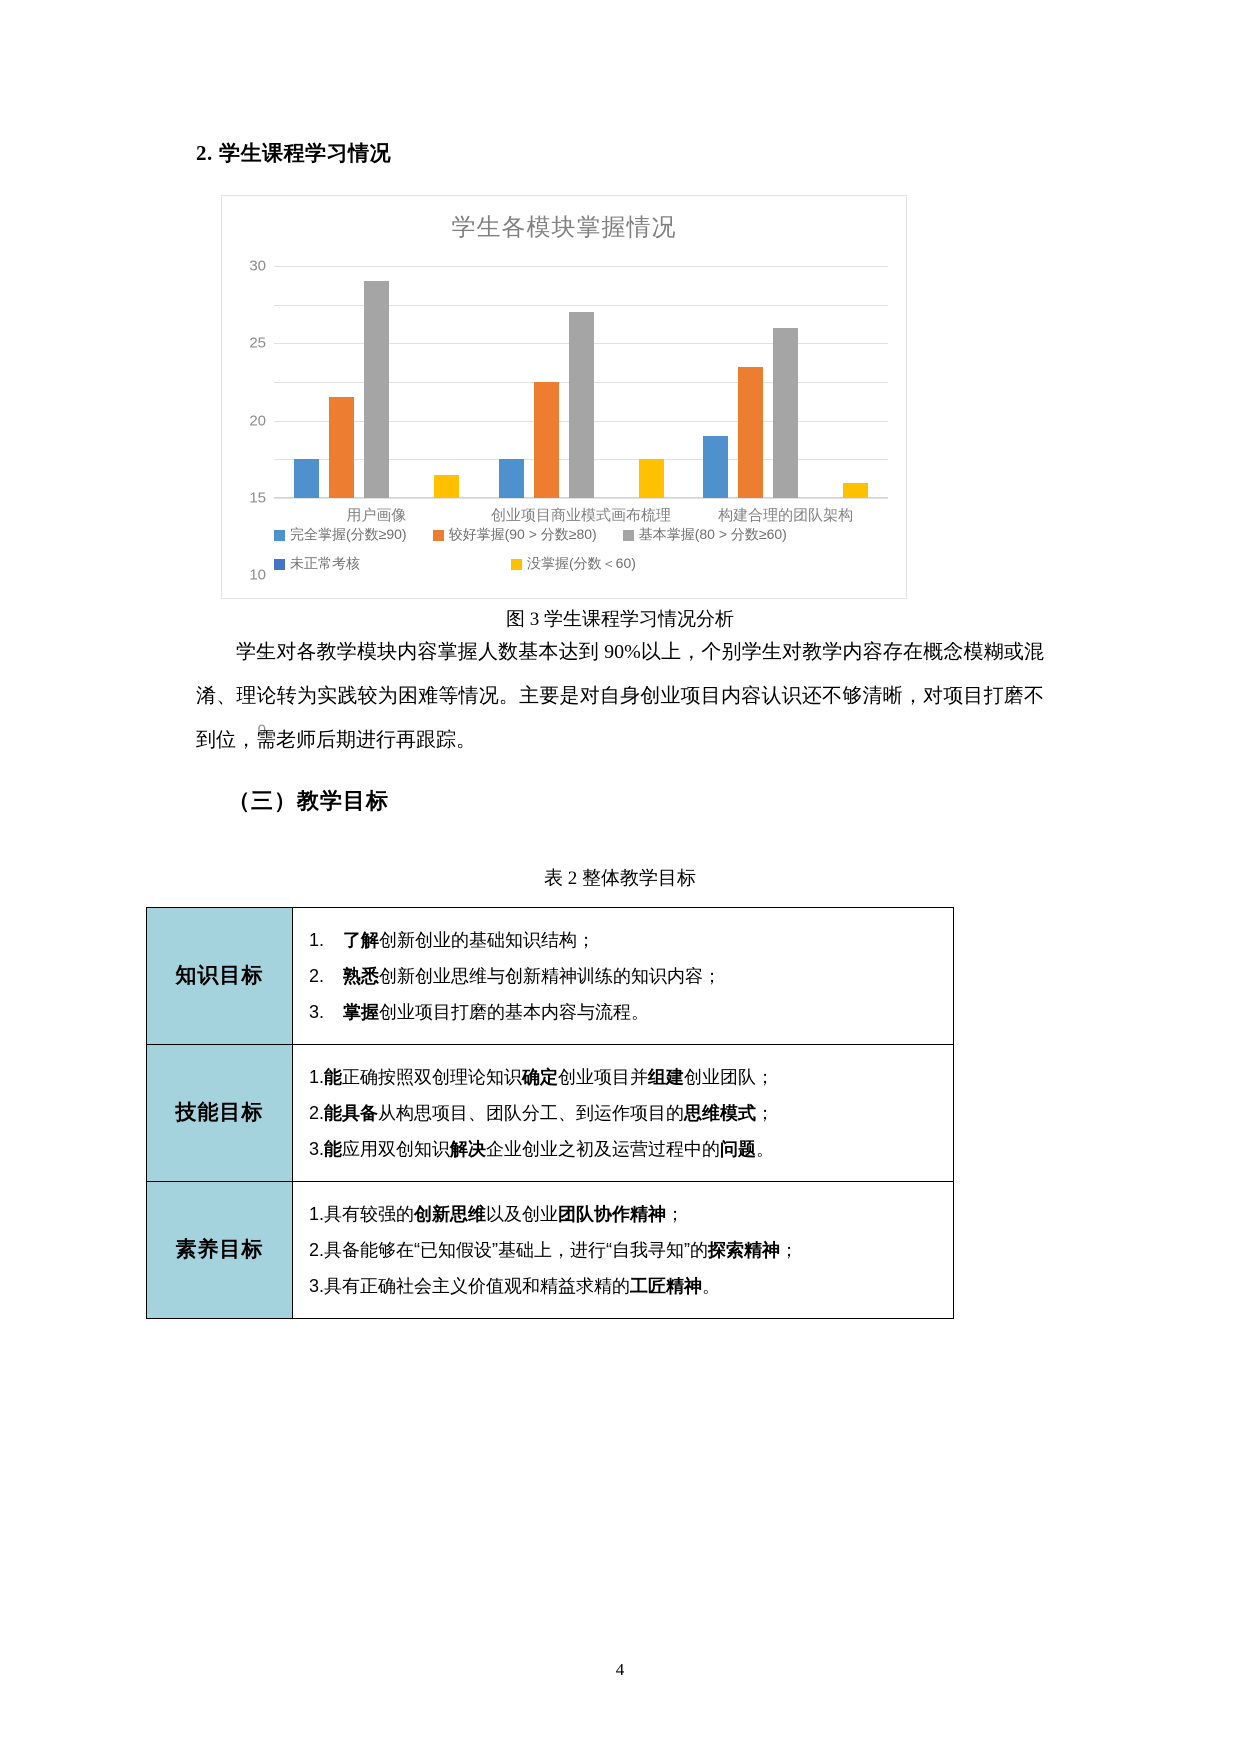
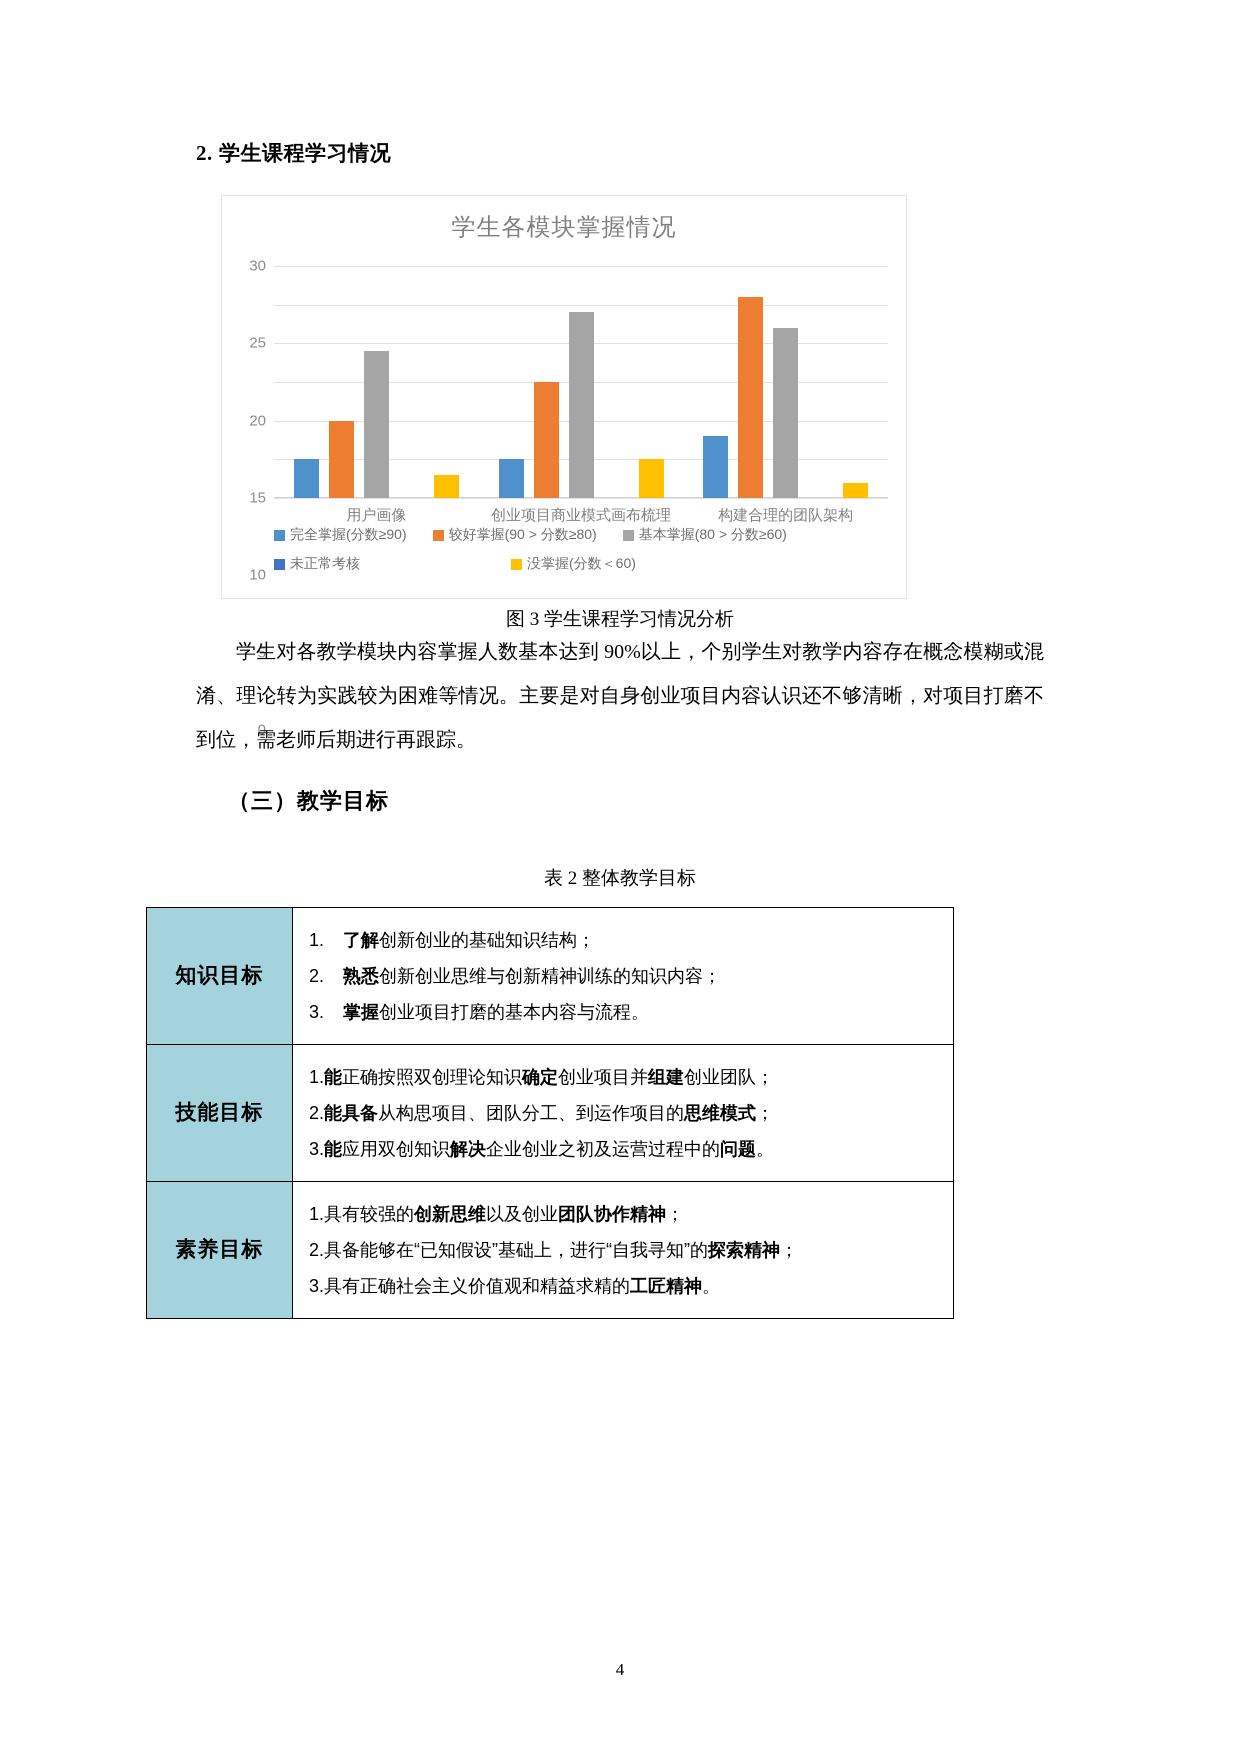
较好掌握(90 > 分数≥80)/用户画像: 13 -> 10
基本掌握(80 > 分数≥60)/用户画像: 28 -> 19
较好掌握(90 > 分数≥80)/构建合理的团队架构: 17 -> 26
